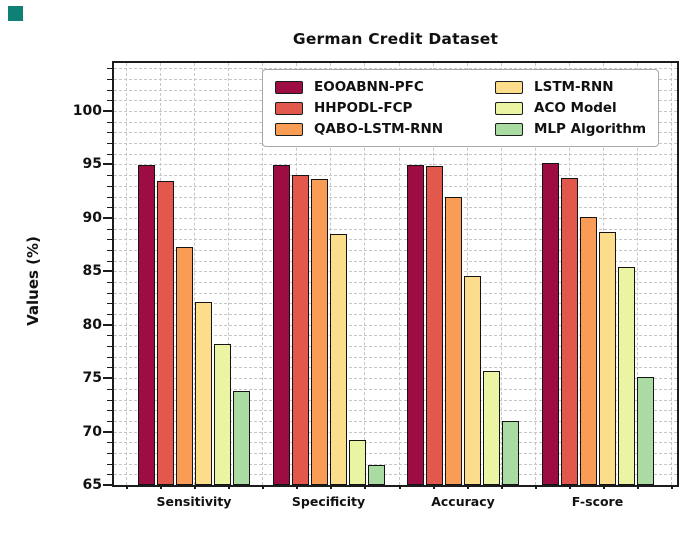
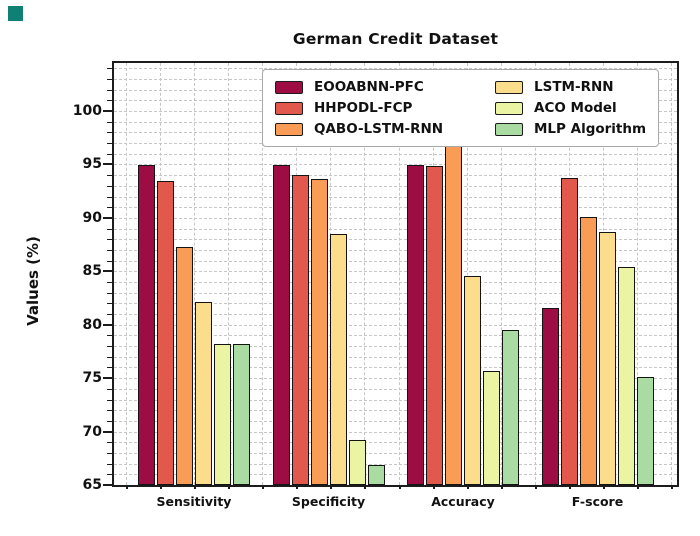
MLP Algorithm/Sensitivity: 73.8 -> 78.2
QABO-LSTM-RNN/Accuracy: 92.0 -> 102.4
MLP Algorithm/Accuracy: 71.0 -> 79.5
EOOABNN-PFC/F-score: 95.1 -> 81.6
